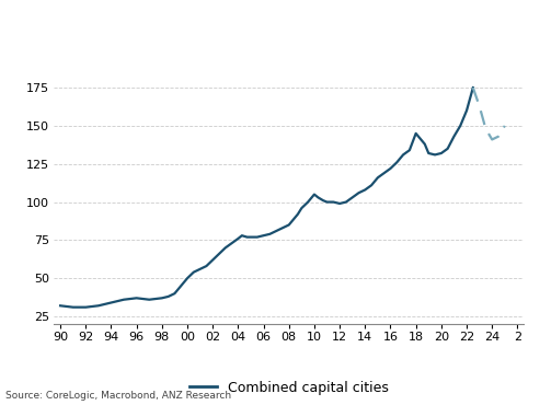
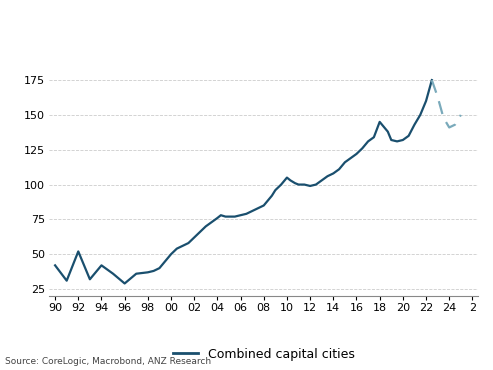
Combined capital cities/90: 32 -> 42
Combined capital cities/92: 31 -> 52
Combined capital cities/94: 34 -> 42
Combined capital cities/96: 37 -> 29
